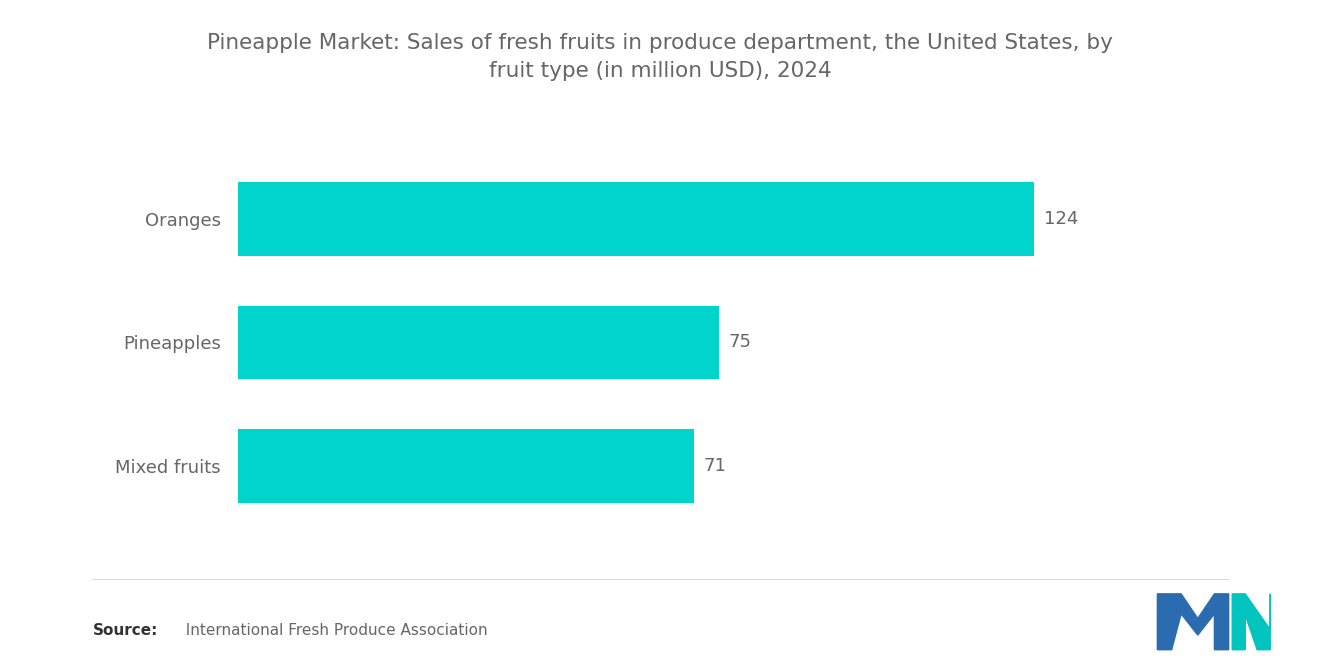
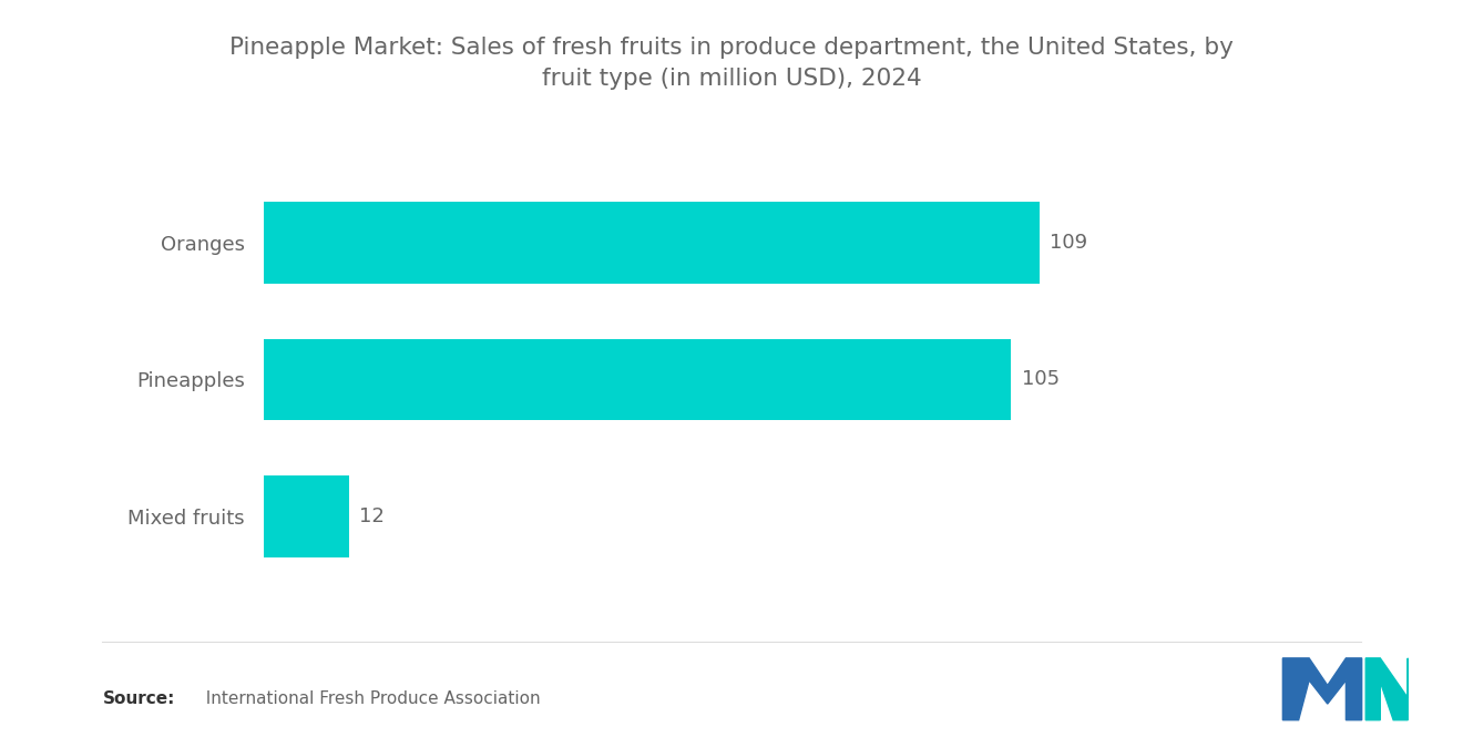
Oranges: 124 -> 109
Pineapples: 75 -> 105
Mixed fruits: 71 -> 12
